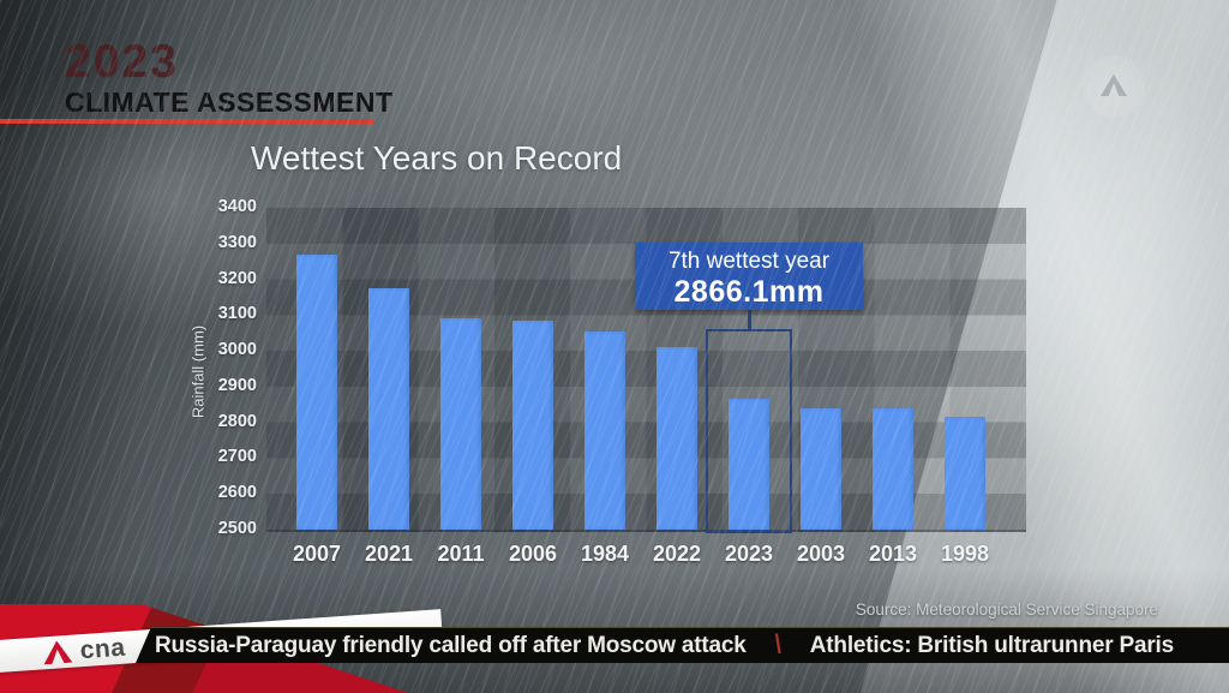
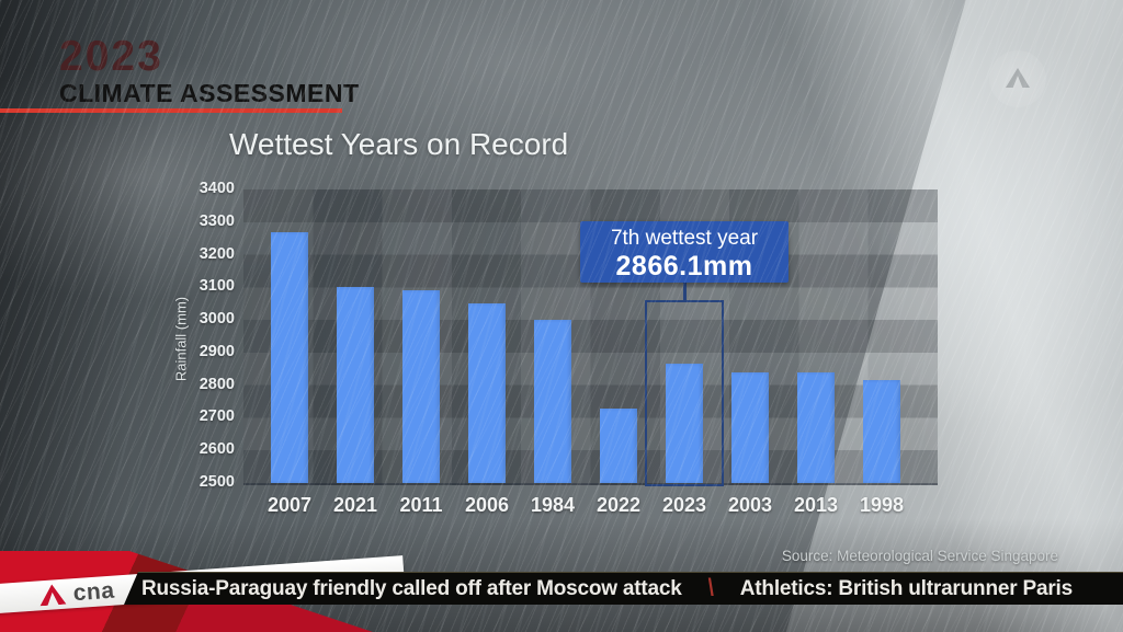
2021: 3180 -> 3100
2006: 3080 -> 3050
1984: 3060 -> 3000
2022: 3010 -> 2730
